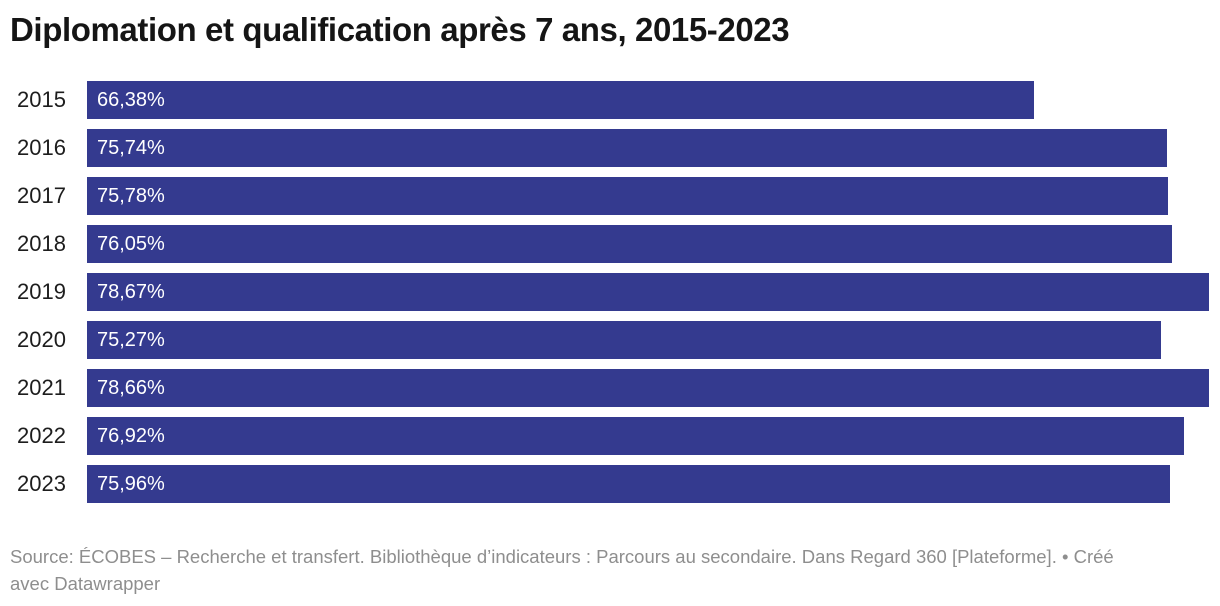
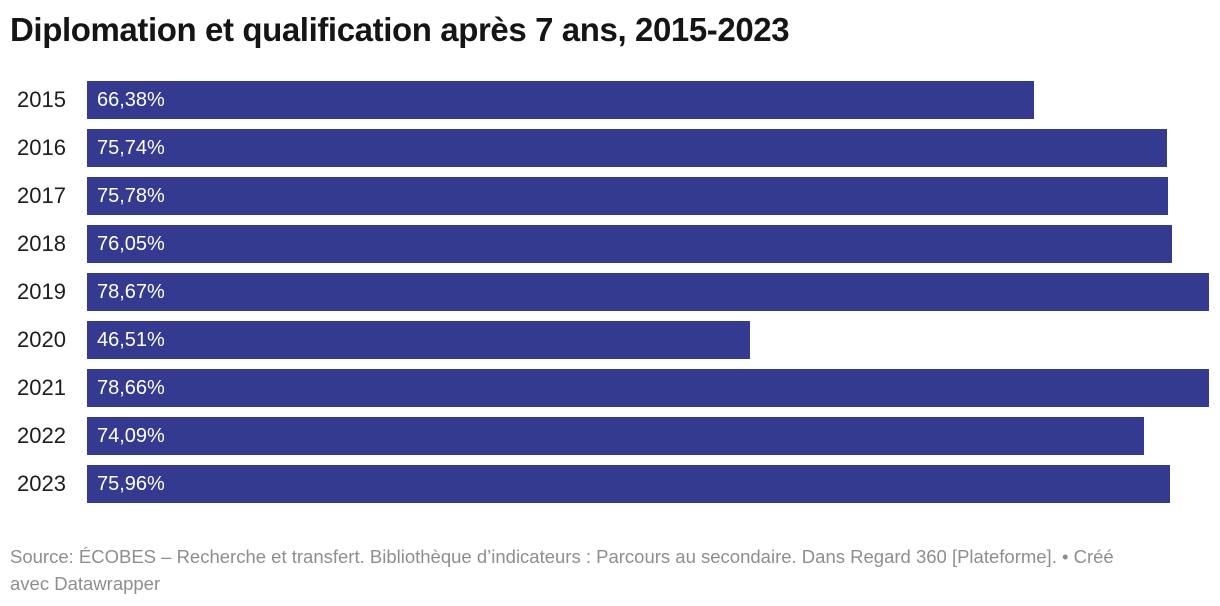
2020: 75,27% -> 46,51%
2022: 76,92% -> 74,09%
